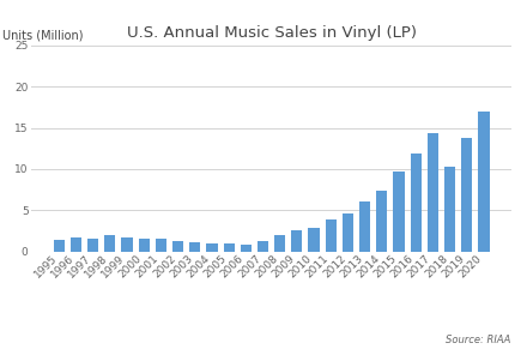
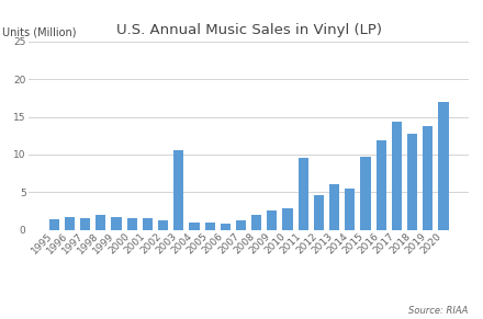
2003: 1.1 -> 10.6
2011: 3.9 -> 9.6
2014: 7.3 -> 5.4
2018: 10.3 -> 12.8
